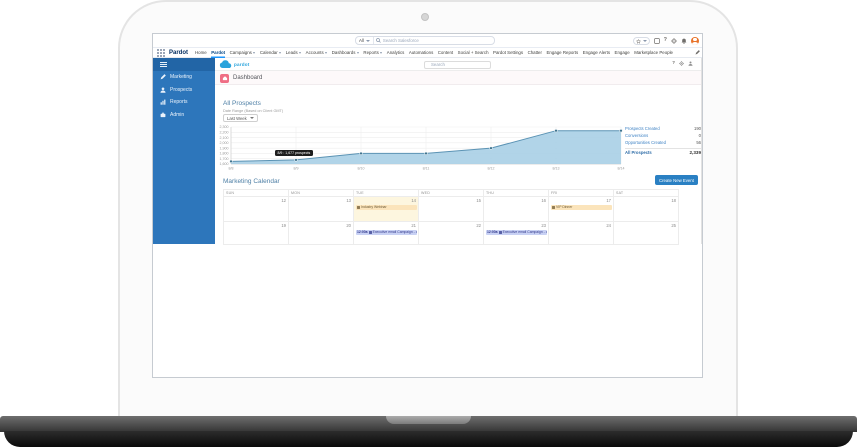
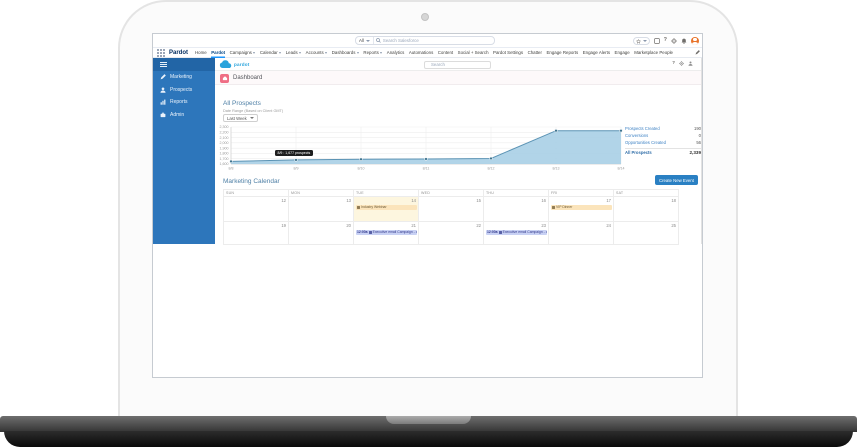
8/10: 1800 -> 1700
8/11: 1800 -> 1700
8/12: 1900 -> 1700
